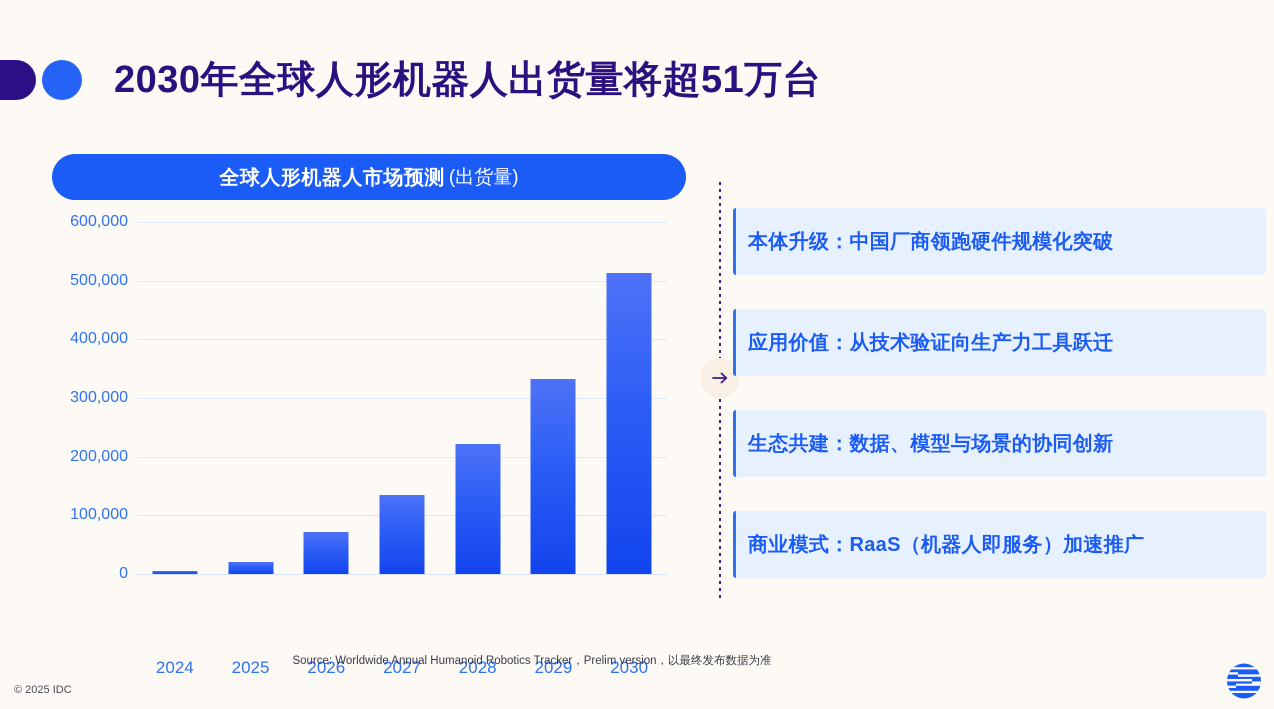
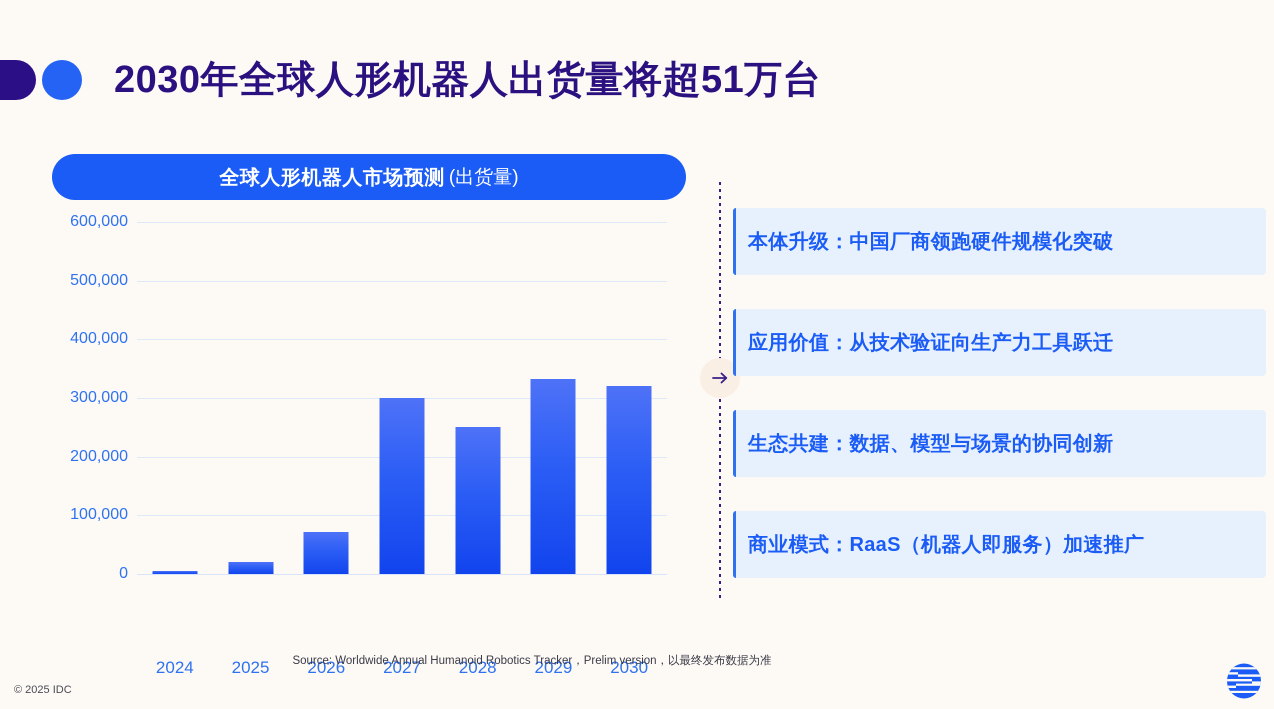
2027: 130000 -> 300000
2028: 220000 -> 250000
2030: 510000 -> 320000
